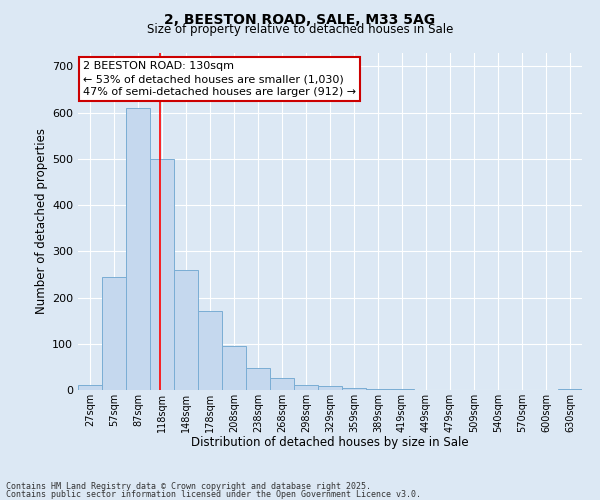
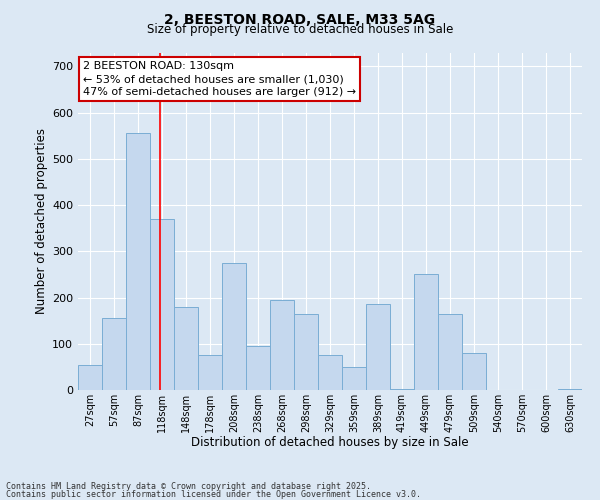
27sqm: 10 -> 55
57sqm: 245 -> 155
87sqm: 610 -> 555
118sqm: 500 -> 370
148sqm: 260 -> 180
178sqm: 170 -> 75
208sqm: 95 -> 275
238sqm: 48 -> 95
268sqm: 25 -> 195
298sqm: 10 -> 165
329sqm: 8 -> 75
359sqm: 5 -> 50
389sqm: 3 -> 185
449sqm: 1 -> 250
479sqm: 1 -> 165
509sqm: 1 -> 80
